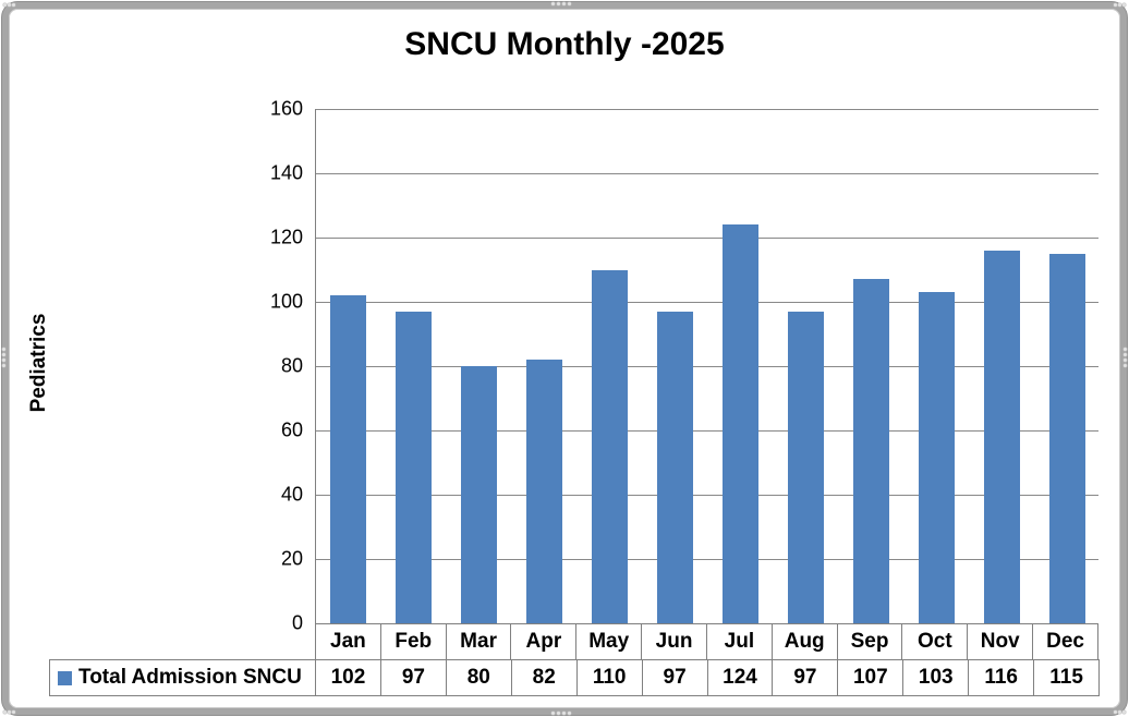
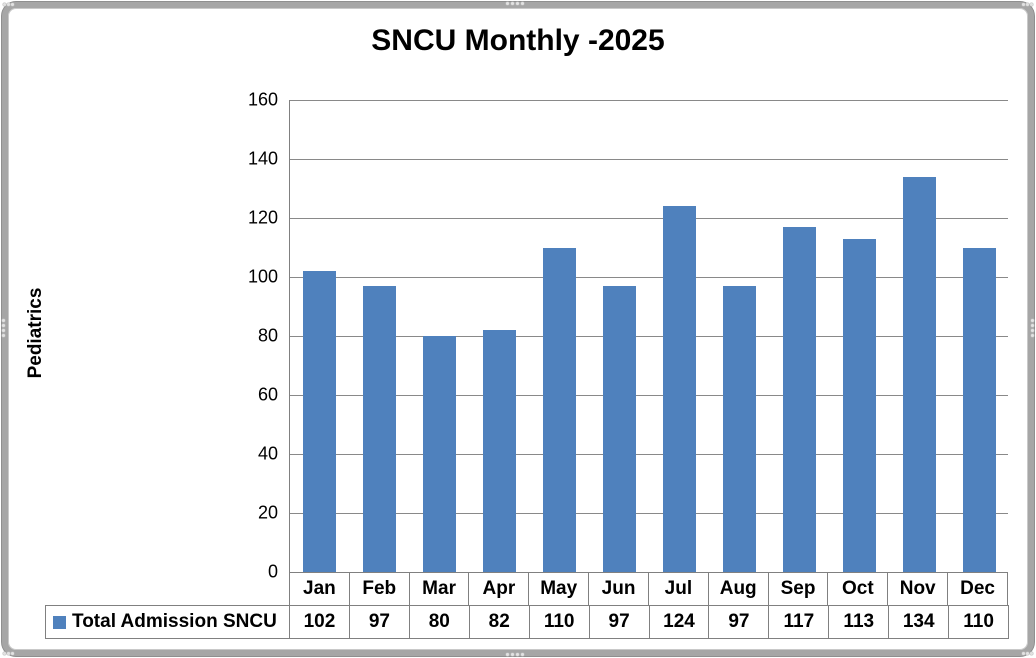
Sep: 107 -> 117
Oct: 103 -> 113
Nov: 116 -> 134
Dec: 115 -> 110
